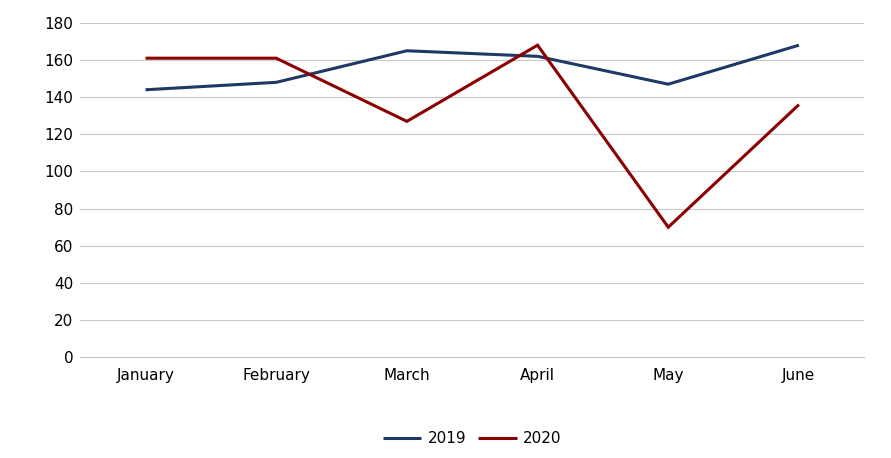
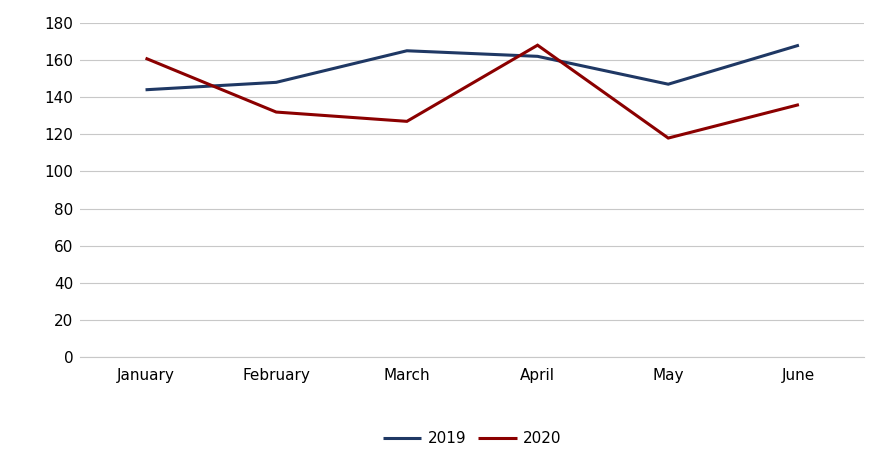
2020/February: 161 -> 132
2020/May: 70 -> 118
